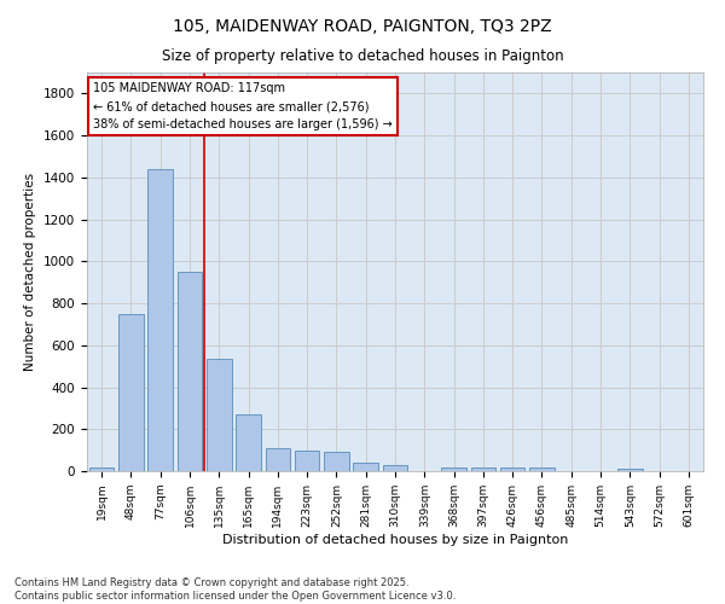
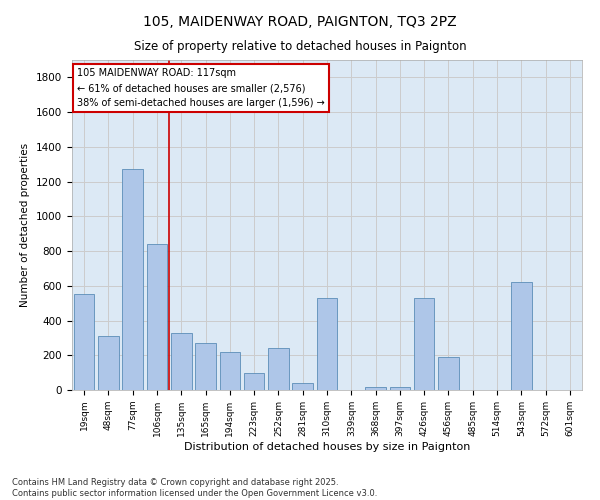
19sqm: 20 -> 550
48sqm: 750 -> 310
77sqm: 1440 -> 1270
106sqm: 950 -> 840
135sqm: 540 -> 330
194sqm: 110 -> 220
252sqm: 90 -> 240
310sqm: 30 -> 530
426sqm: 20 -> 530
456sqm: 20 -> 190
543sqm: 10 -> 620
